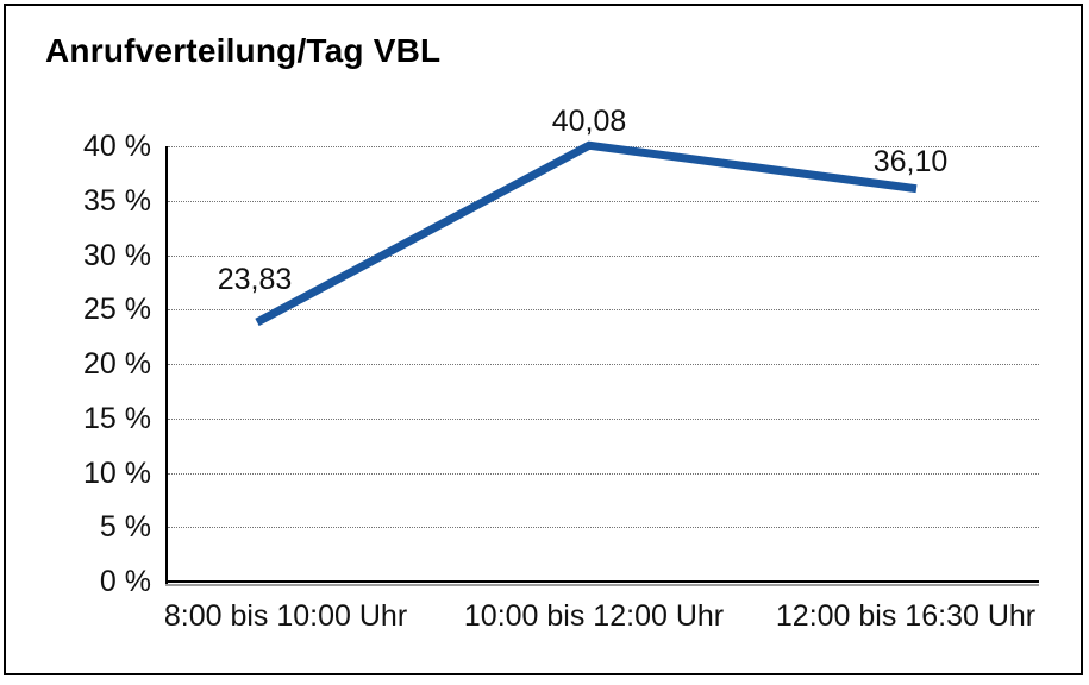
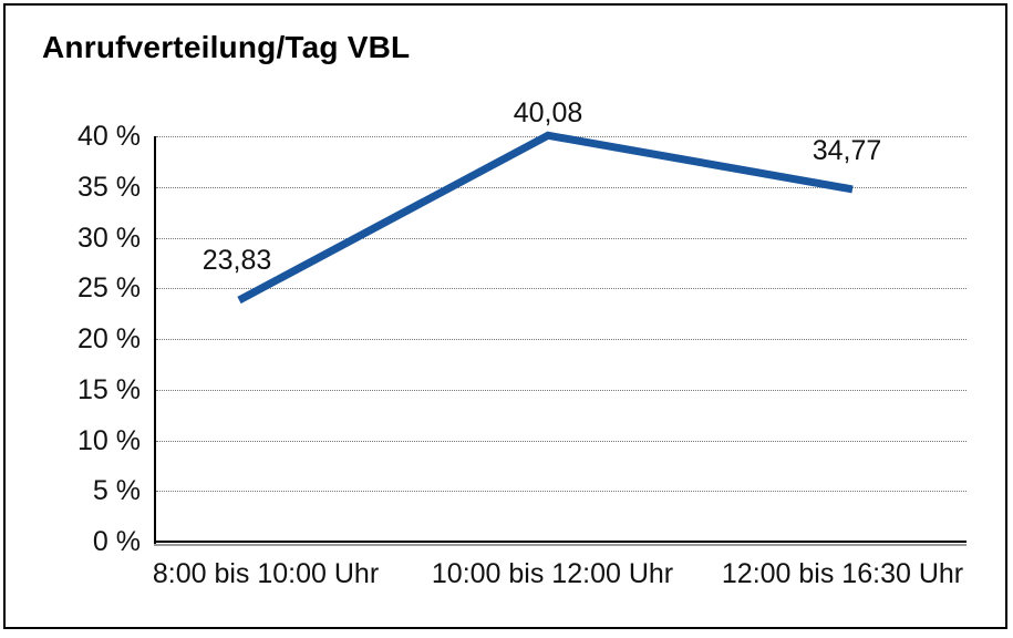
12:00 bis 16:30 Uhr: 36,10 -> 34,77
